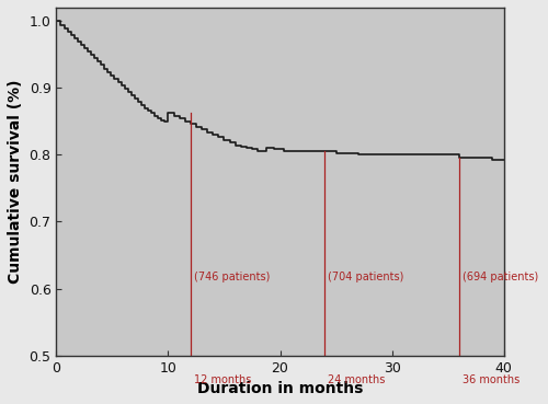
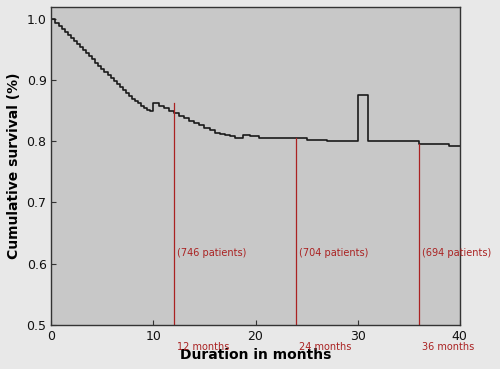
30: 0.800 -> 0.876
